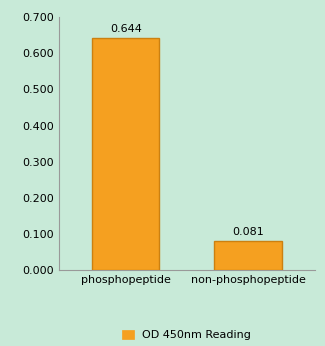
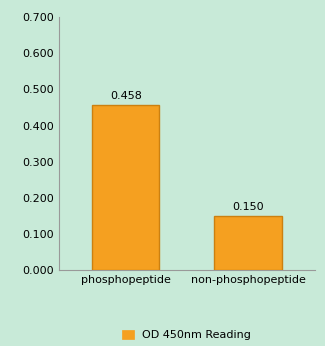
phosphopeptide: 0.644 -> 0.458
non-phosphopeptide: 0.081 -> 0.150
